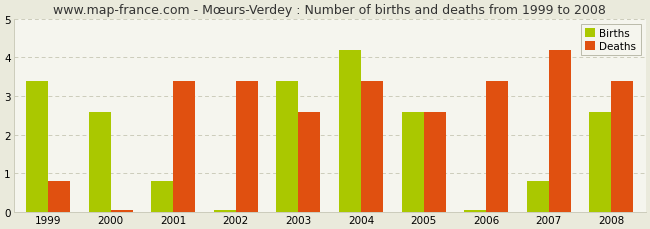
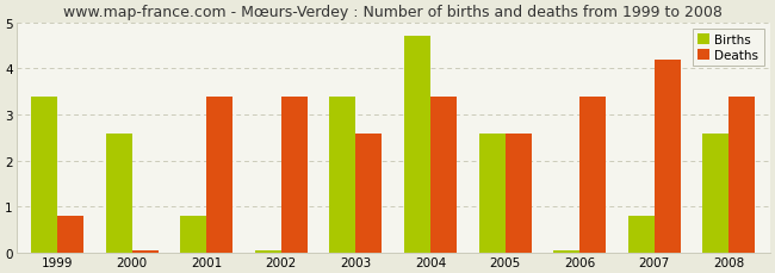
Births/2004: 4.20 -> 4.70
